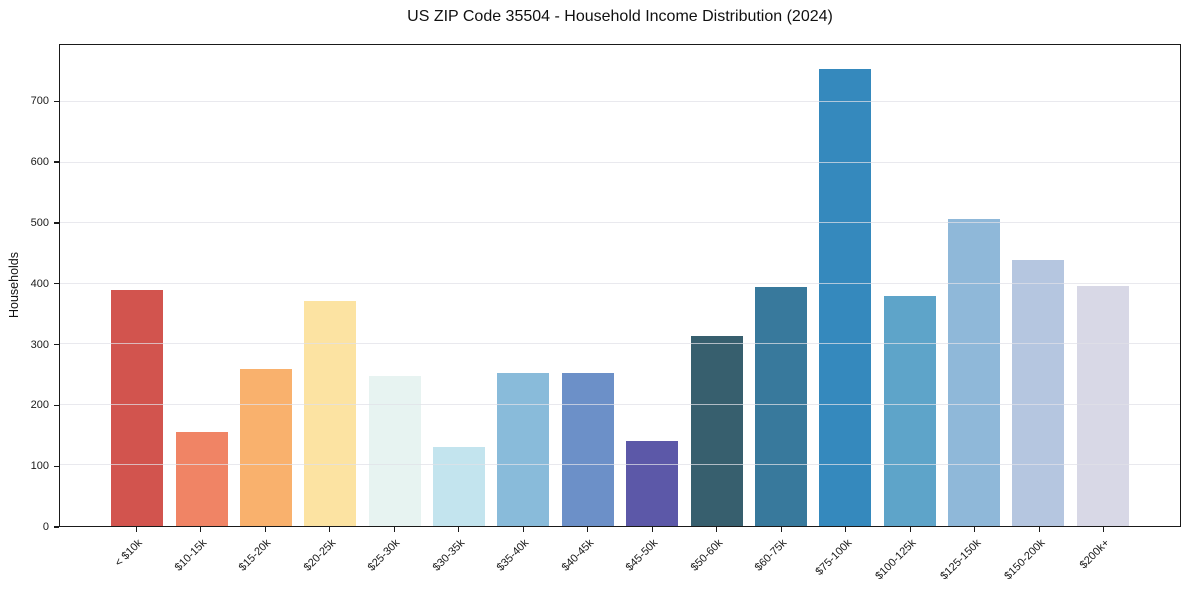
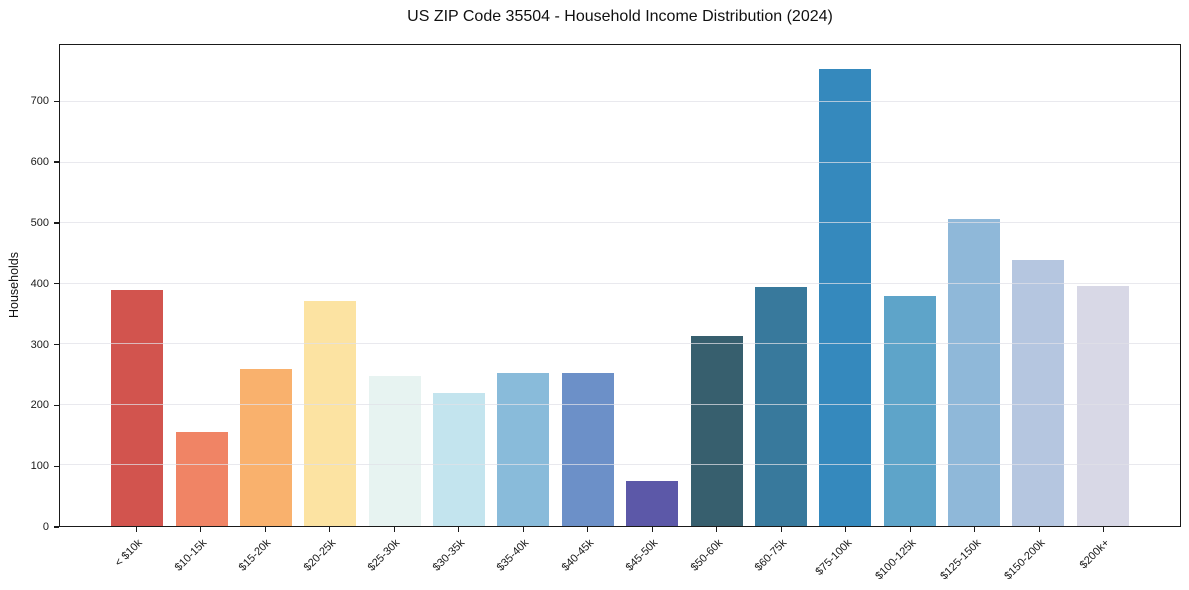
$30-35k: 130 -> 220
$45-50k: 140 -> 70
